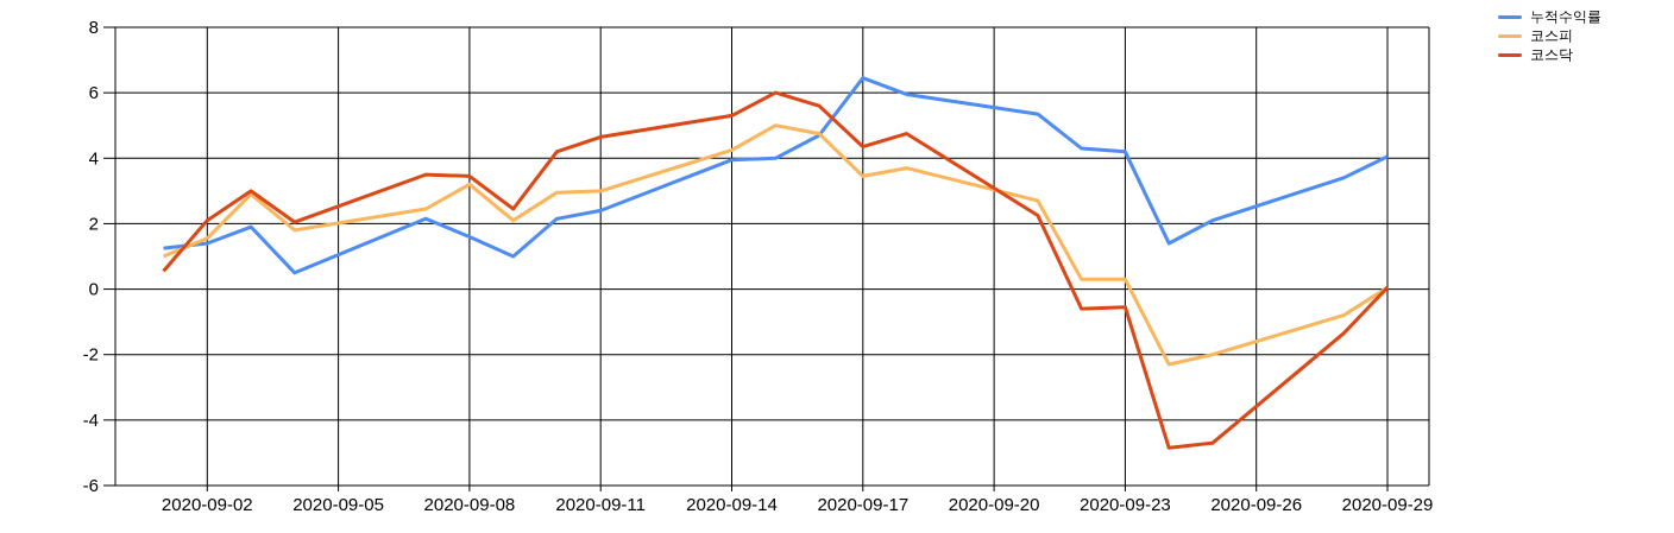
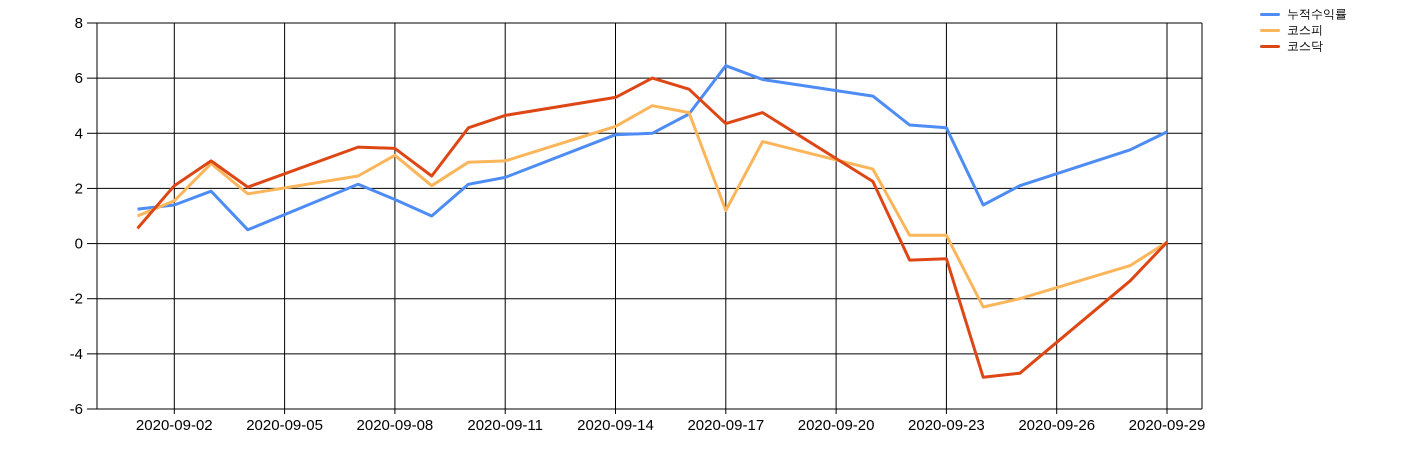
코스피/2020-09-17: 3.5 -> 1.2
